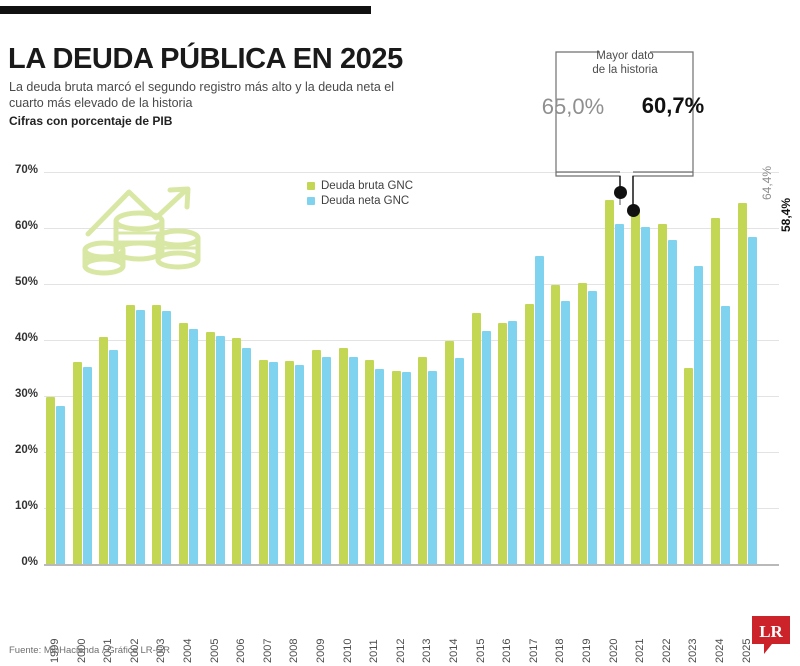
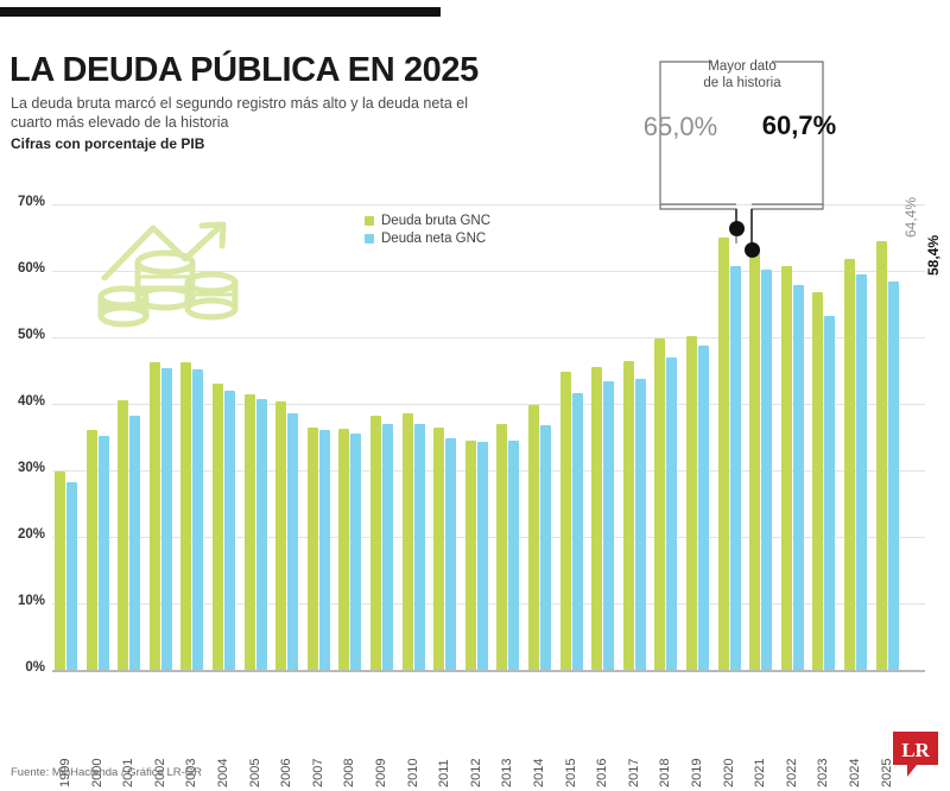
Deuda bruta GNC/2016: 43% -> 46%
Deuda neta GNC/2017: 55% -> 44%
Deuda bruta GNC/2023: 35% -> 57%
Deuda neta GNC/2024: 46% -> 59%
